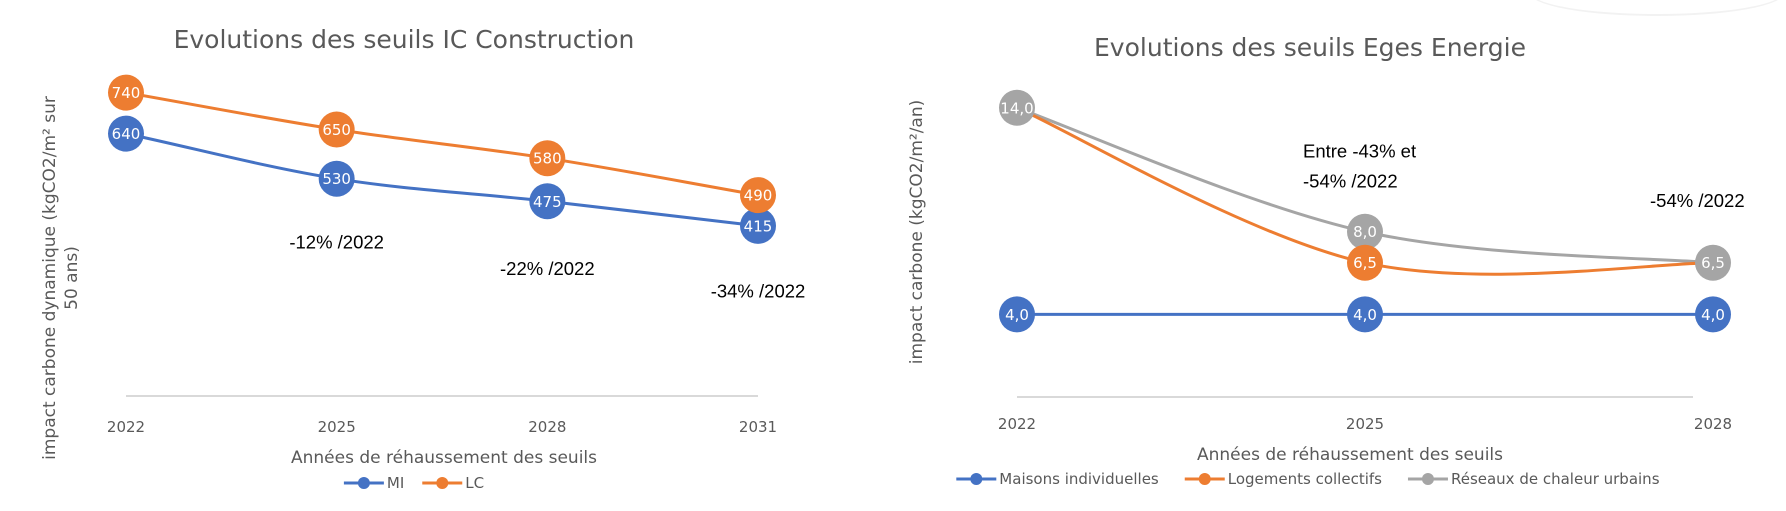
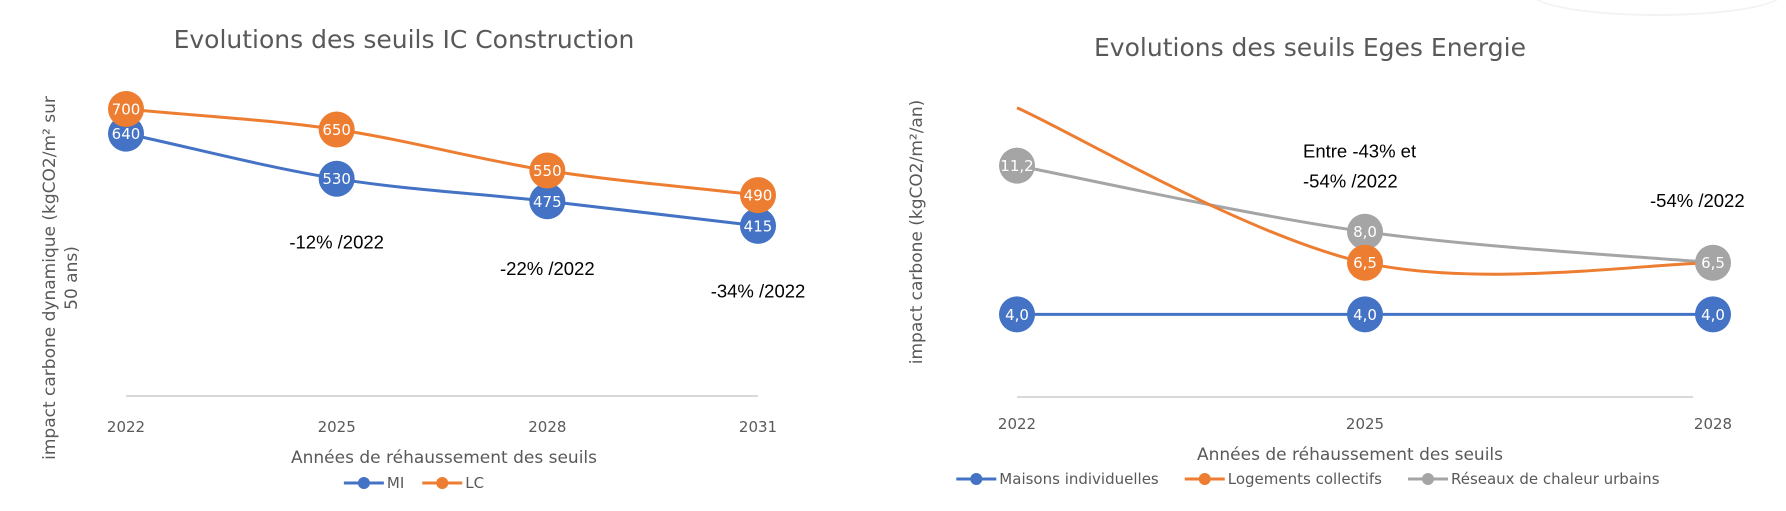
Evolutions des seuils IC Construction/LC/2022: 740 -> 700
Evolutions des seuils IC Construction/LC/2028: 580 -> 550
Evolutions des seuils Eges Energie/Réseaux de chaleur urbains/2022: 14,0 -> 11,2
